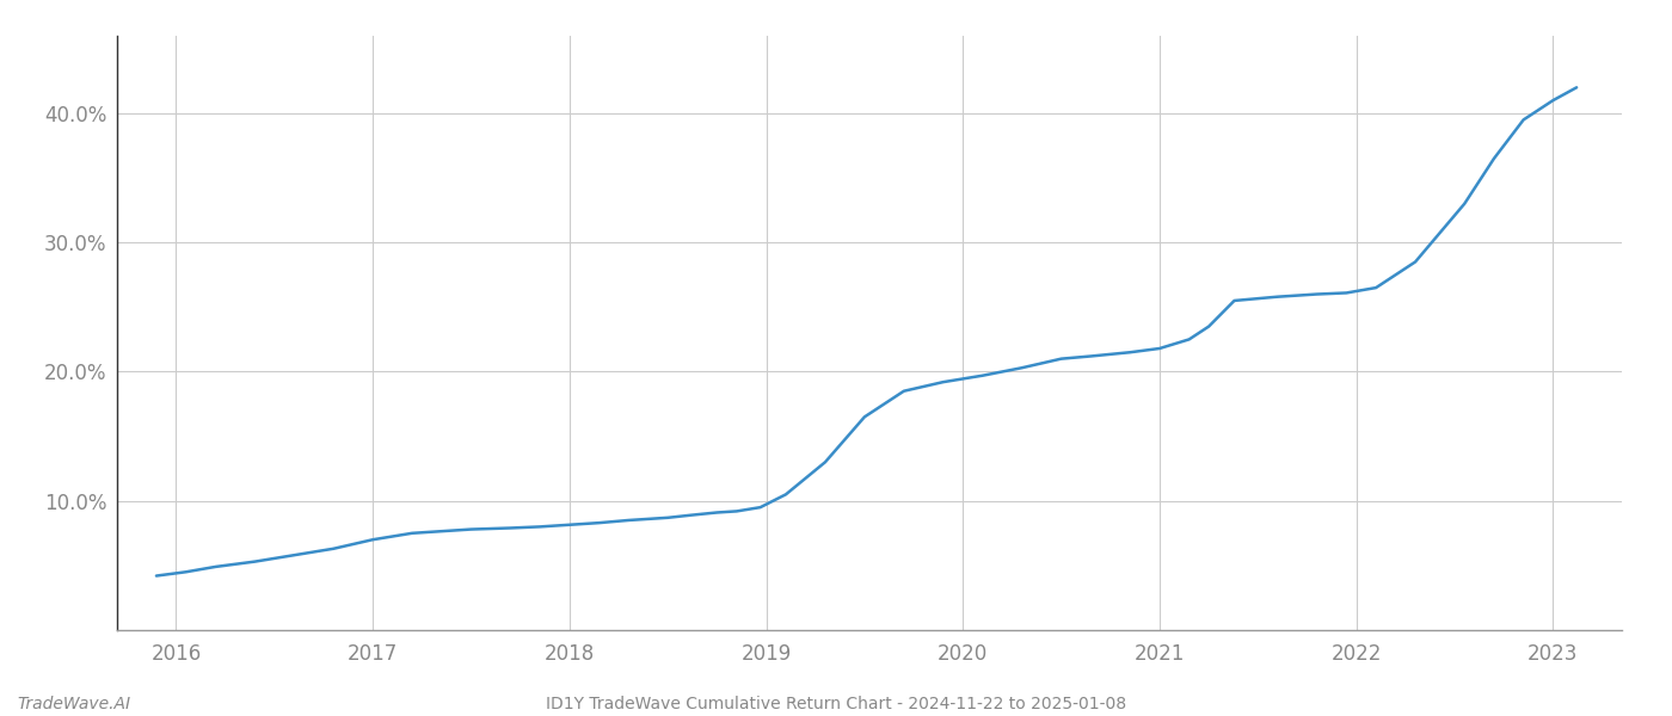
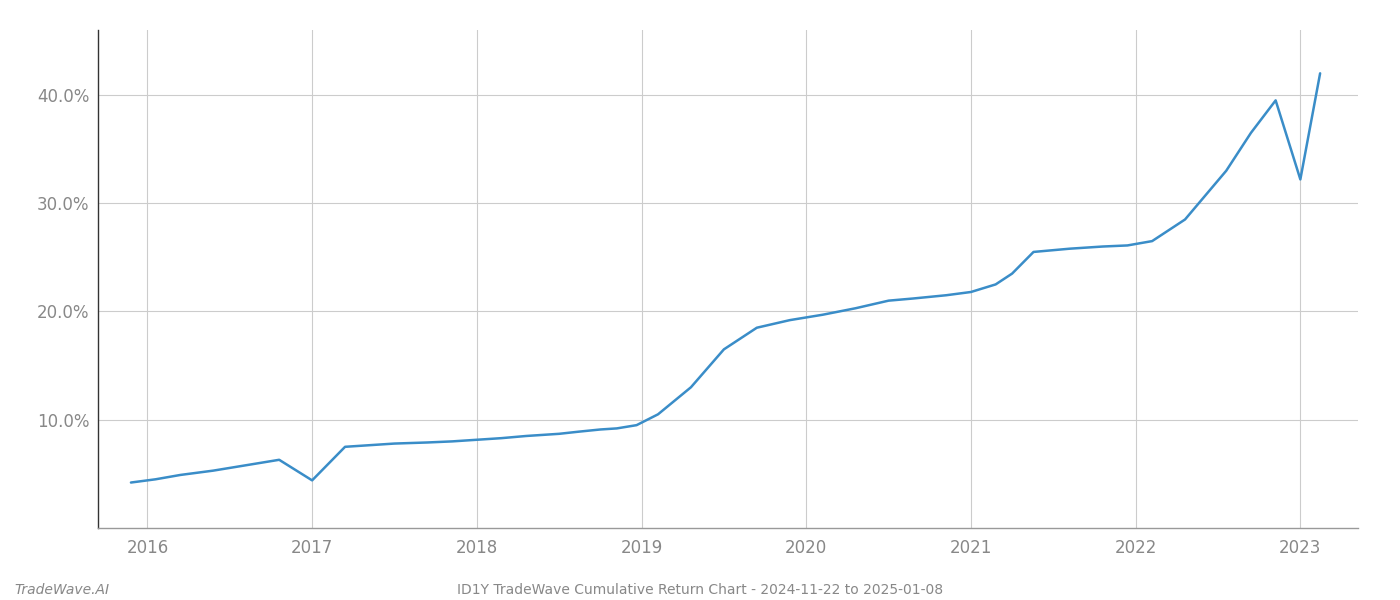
2017: 7.0% -> 4.4%
2023: 41.0% -> 32.2%
